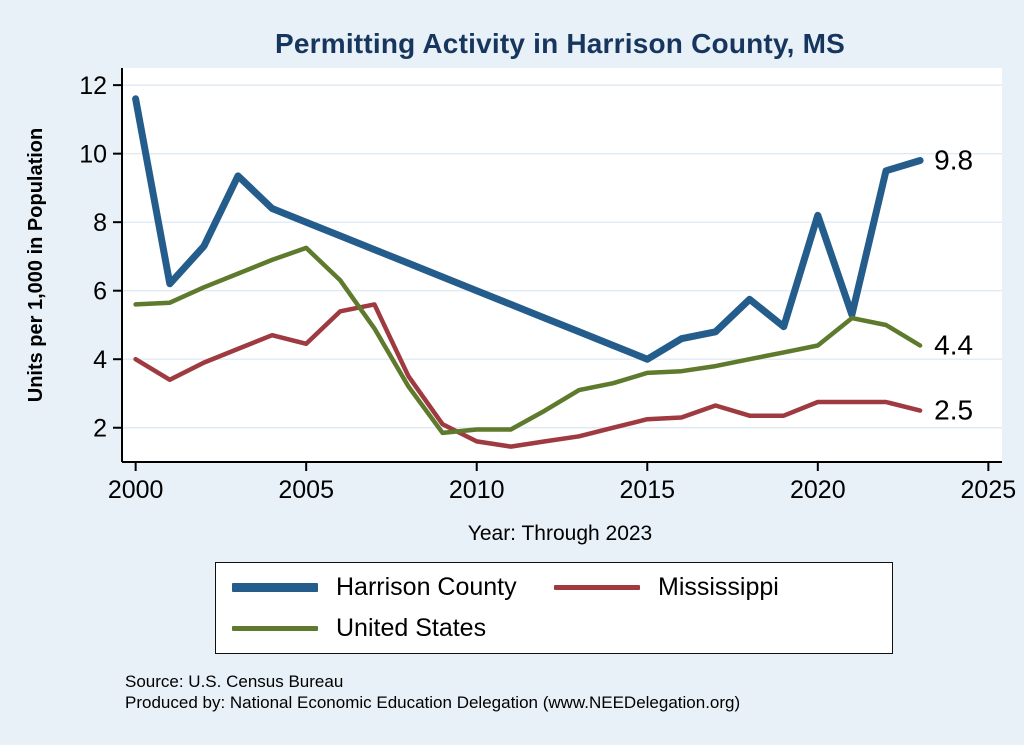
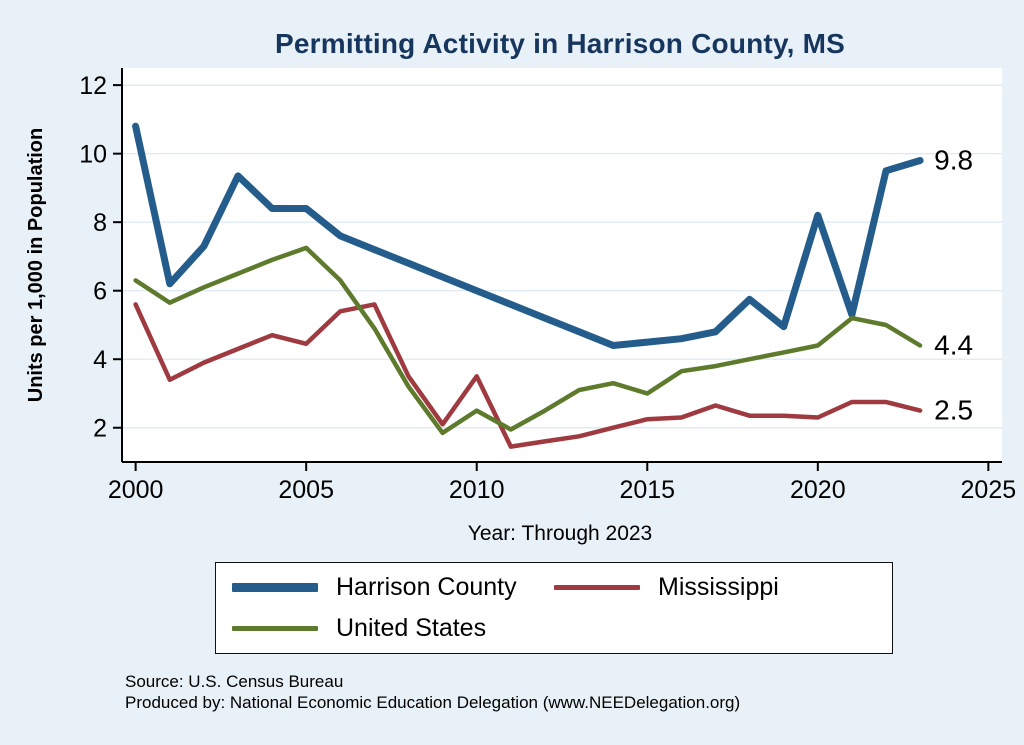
Harrison County/2000: 11.6 -> 10.8
Mississippi/2000: 4.0 -> 5.6
United States/2000: 5.6 -> 6.3
Harrison County/2005: 8.0 -> 8.4
Mississippi/2010: 1.6 -> 3.5
United States/2010: 1.9 -> 2.5
Harrison County/2015: 4.0 -> 4.5
United States/2015: 3.6 -> 3.0
Mississippi/2020: 2.8 -> 2.3
